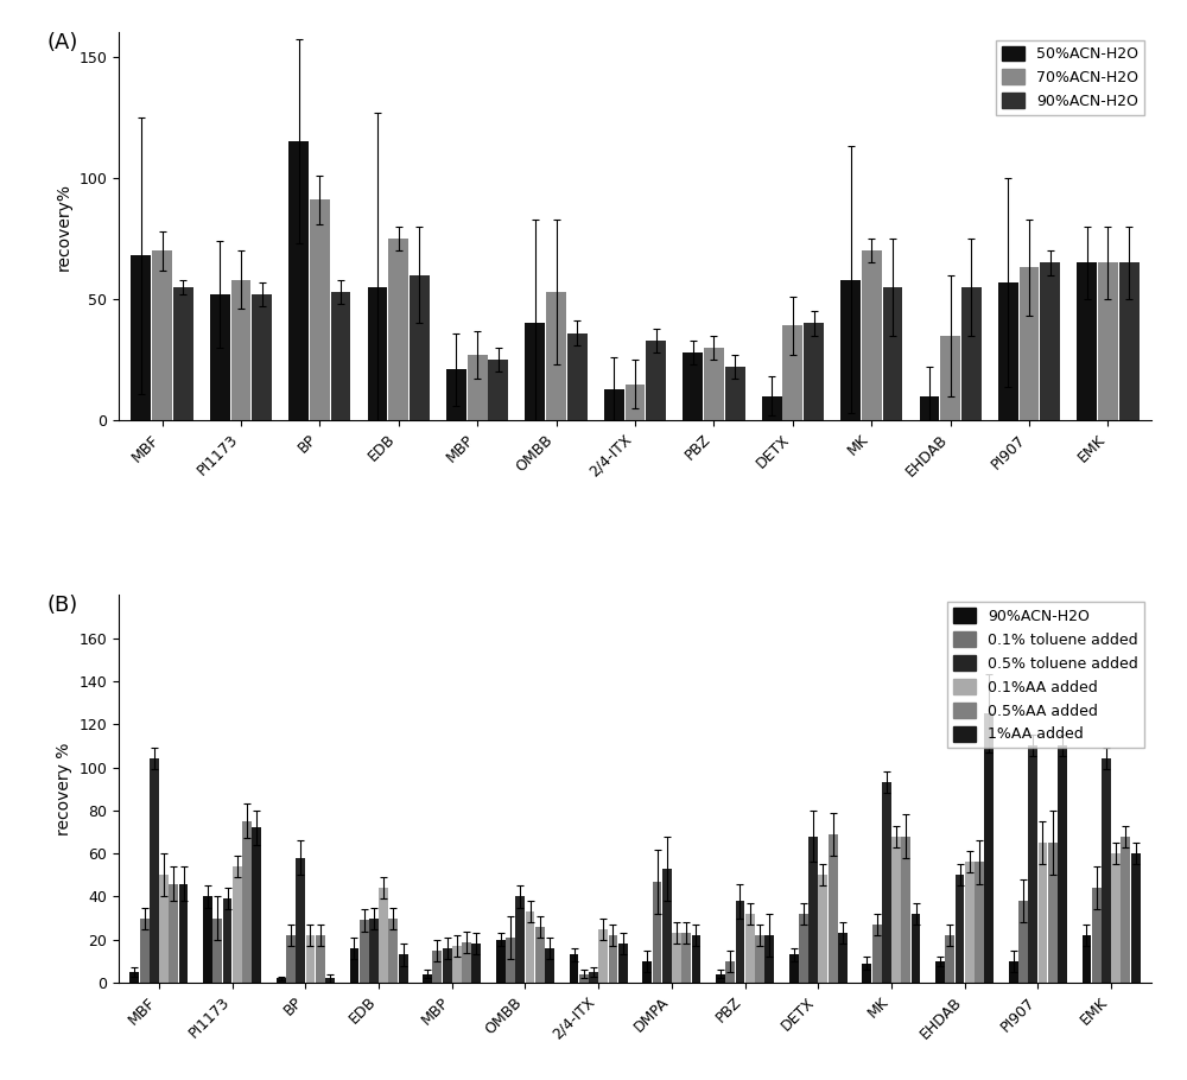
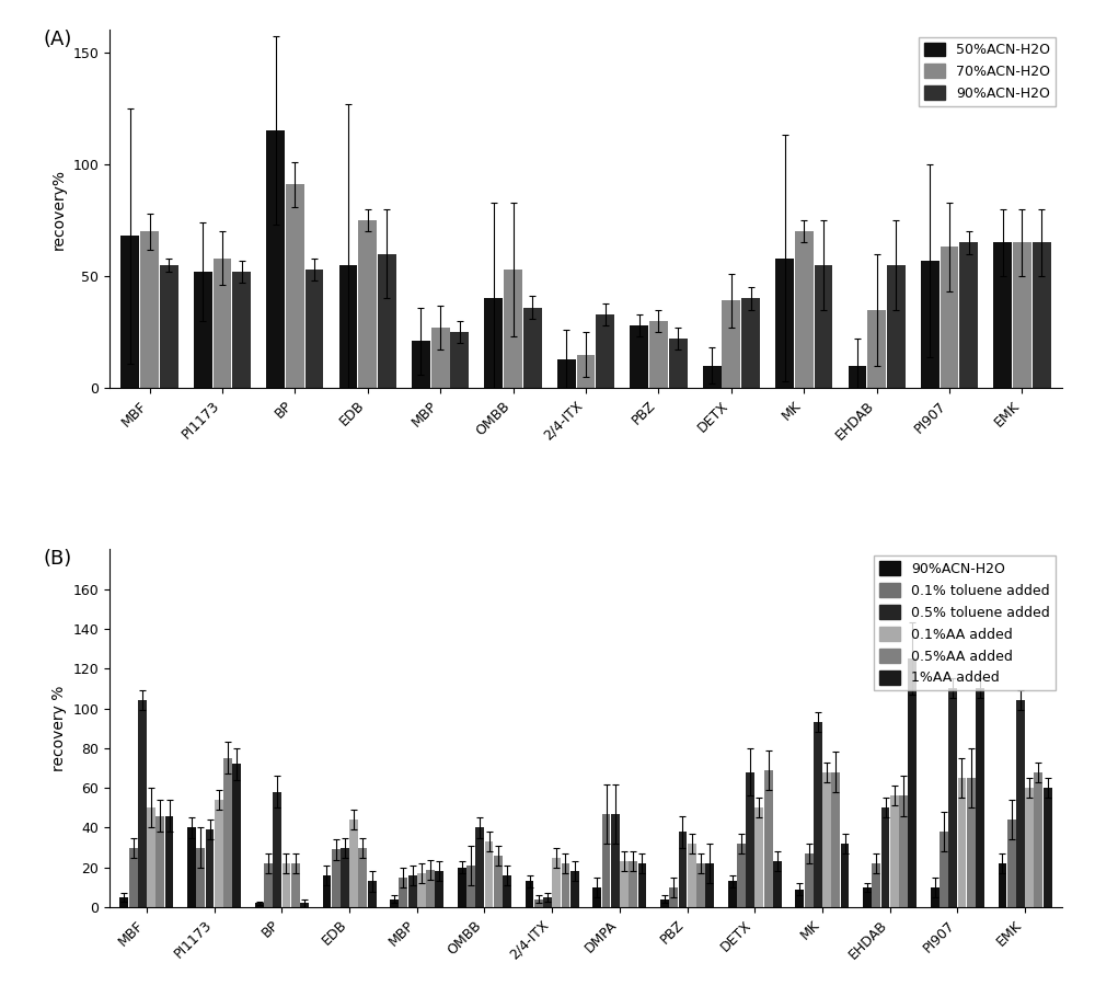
0.5% toluene added/DMPA: 53 -> 47
